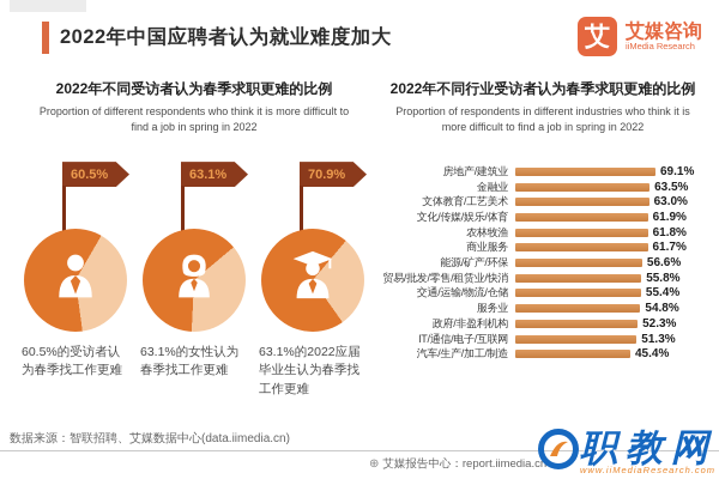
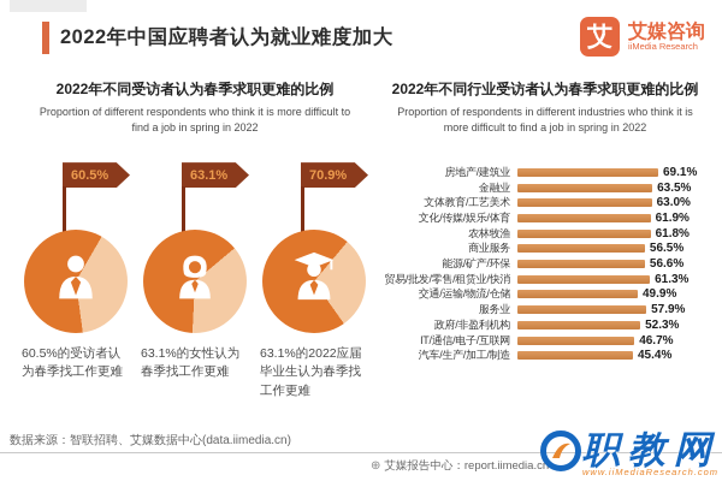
2022年不同行业受访者认为春季求职更难的比例/商业服务: 61.7% -> 56.5%
2022年不同行业受访者认为春季求职更难的比例/贸易/批发/零售/租赁业/快消: 55.8% -> 61.3%
2022年不同行业受访者认为春季求职更难的比例/交通/运输/物流/仓储: 55.4% -> 49.9%
2022年不同行业受访者认为春季求职更难的比例/服务业: 54.8% -> 57.9%
2022年不同行业受访者认为春季求职更难的比例/IT/通信/电子/互联网: 51.3% -> 46.7%
